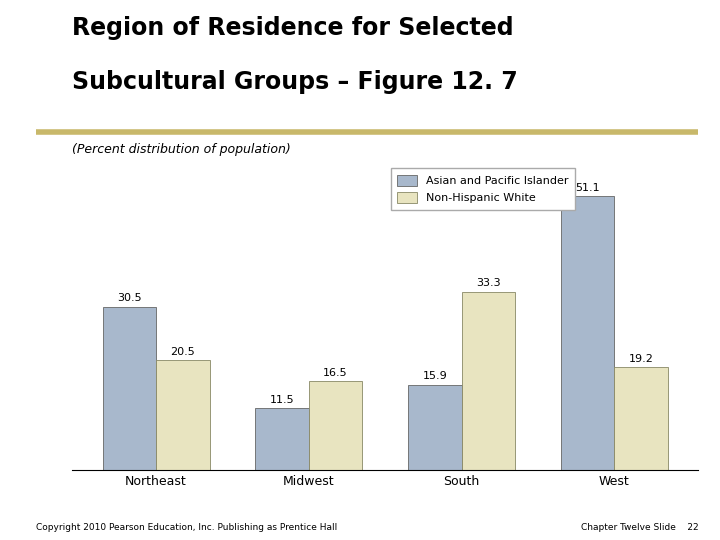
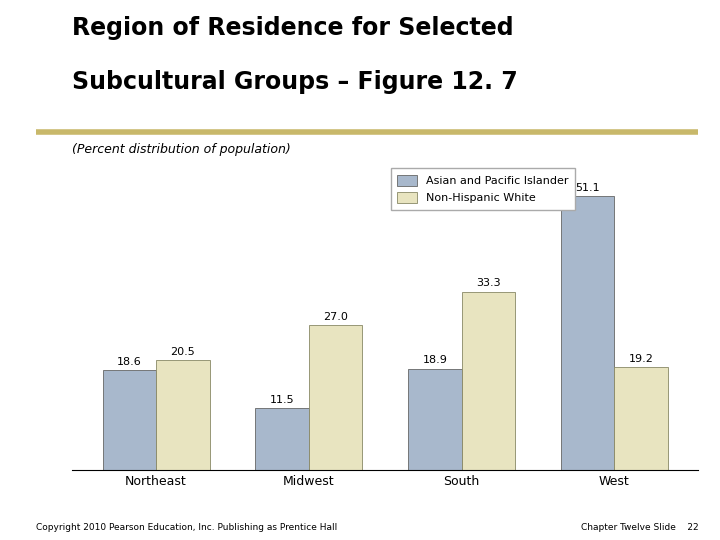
Asian and Pacific Islander/Northeast: 30.5 -> 18.6
Non-Hispanic White/Midwest: 16.5 -> 27.0
Asian and Pacific Islander/South: 15.9 -> 18.9
